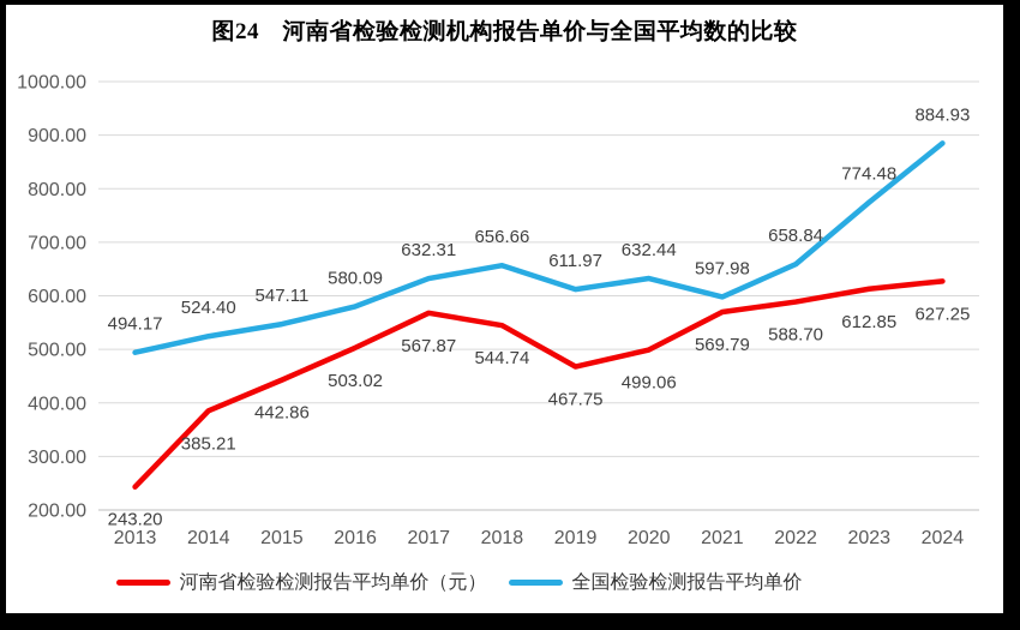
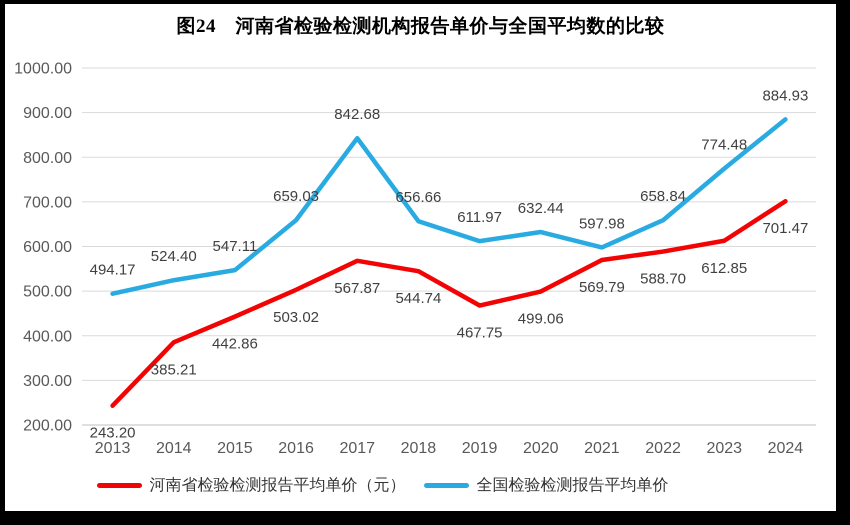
全国检验检测报告平均单价/2016: 580.09 -> 659.03
全国检验检测报告平均单价/2017: 632.31 -> 842.68
河南省检验检测报告平均单价（元）/2024: 627.25 -> 701.47
